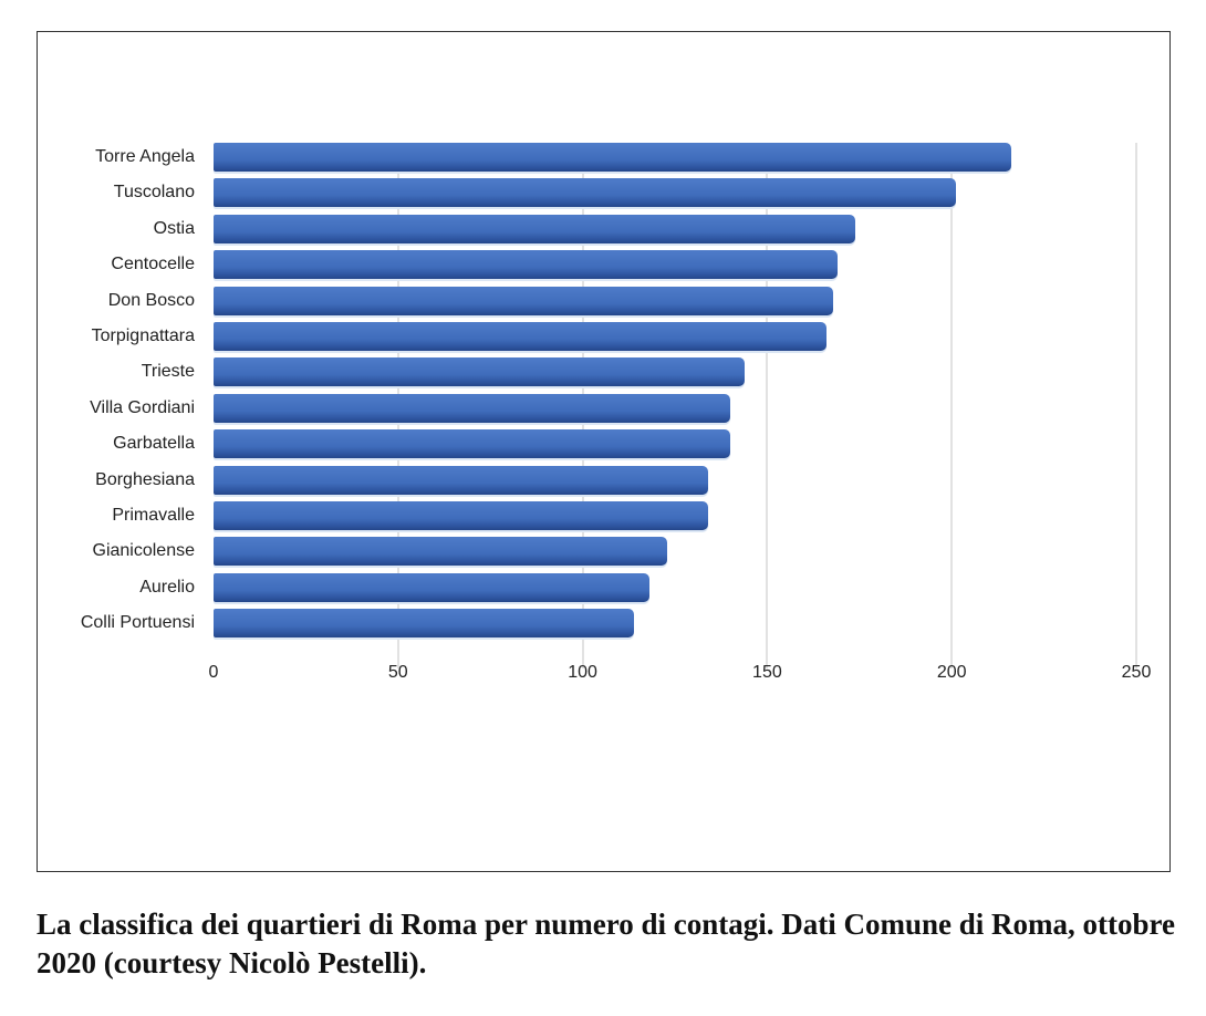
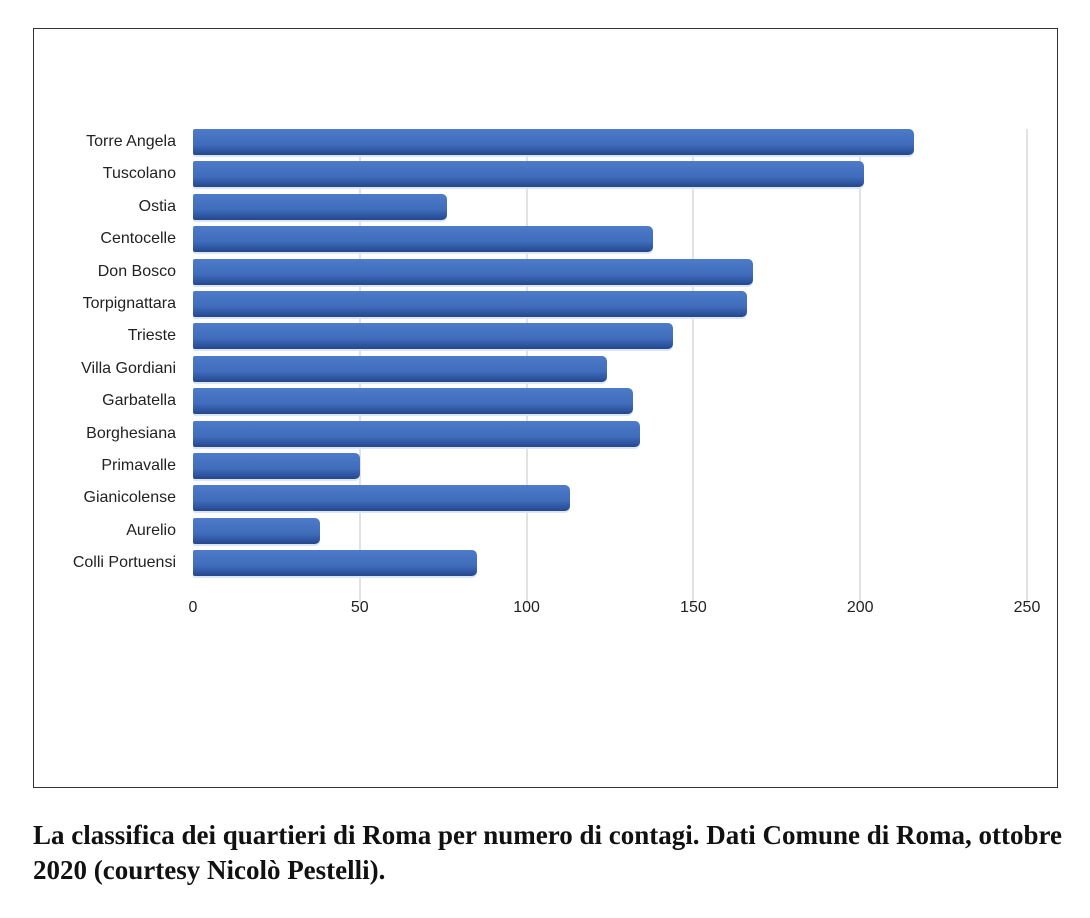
Ostia: 174 -> 76
Centocelle: 169 -> 138
Villa Gordiani: 140 -> 124
Garbatella: 140 -> 132
Primavalle: 134 -> 50
Gianicolense: 123 -> 113
Aurelio: 118 -> 38
Colli Portuensi: 114 -> 85
